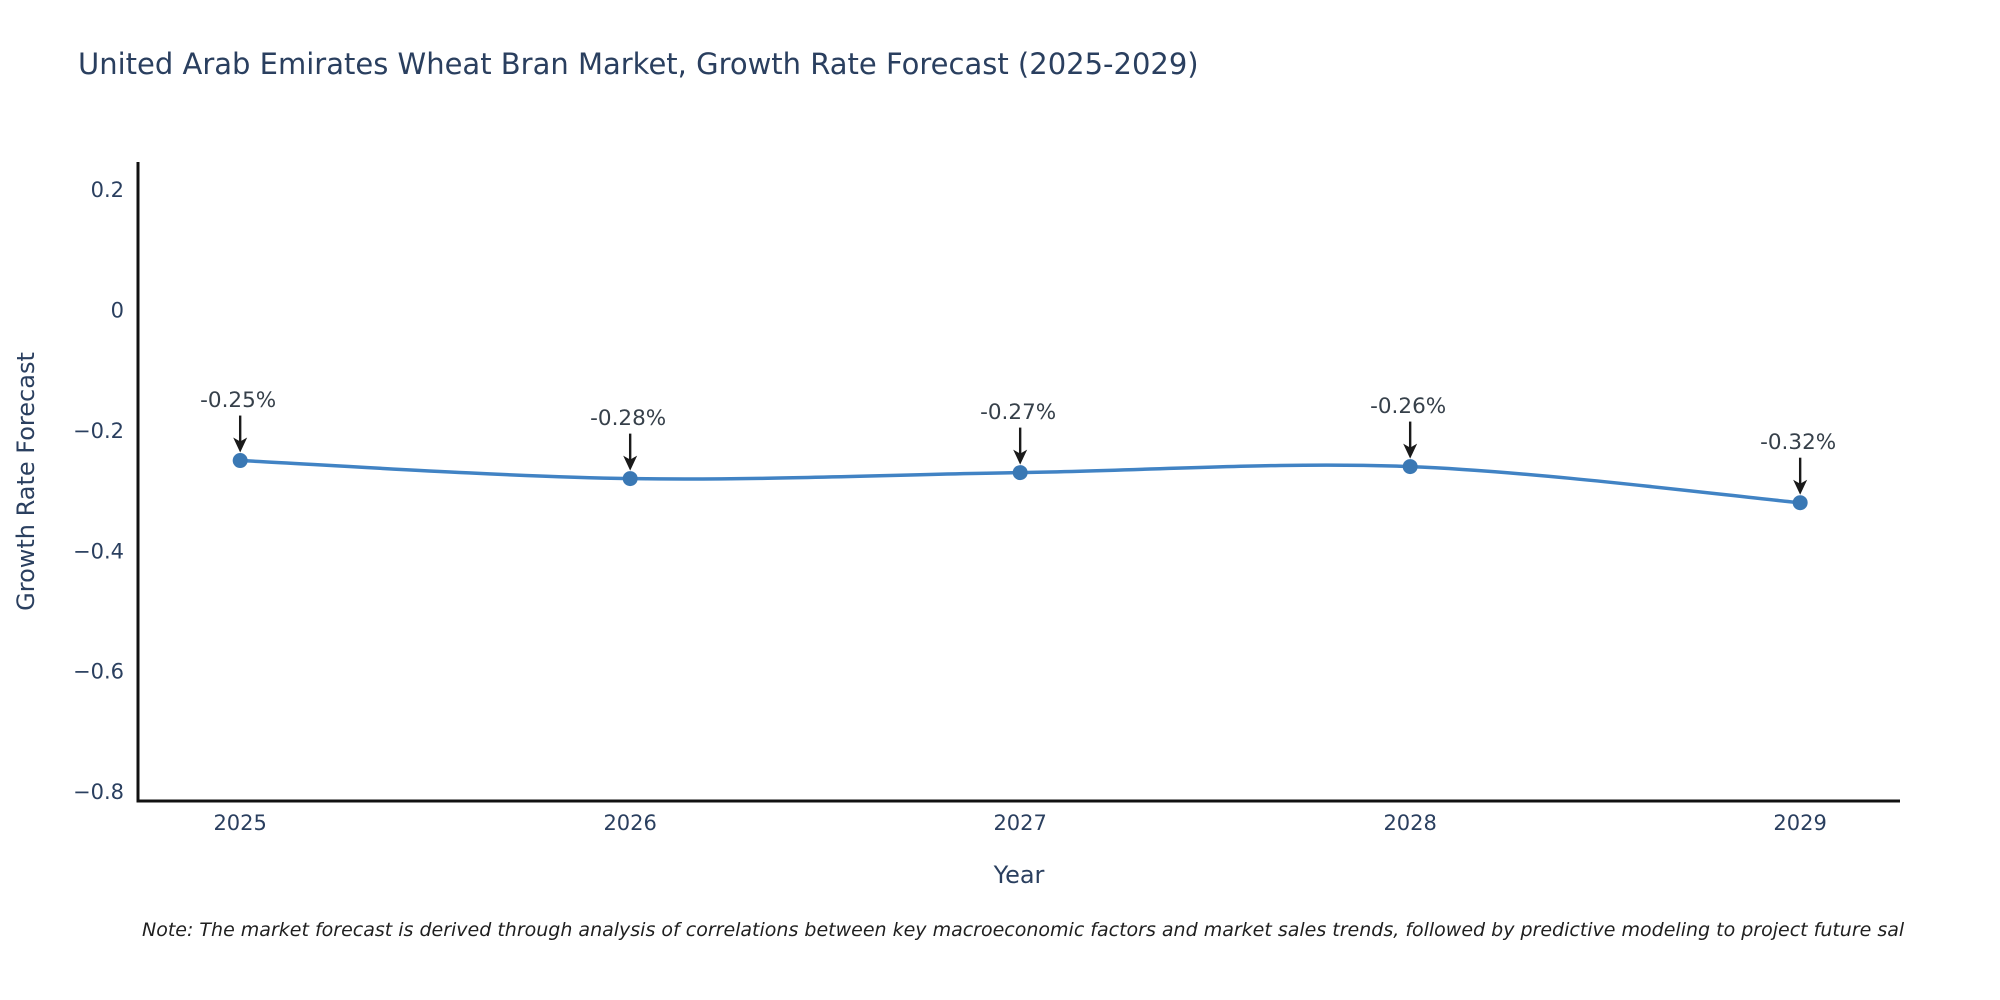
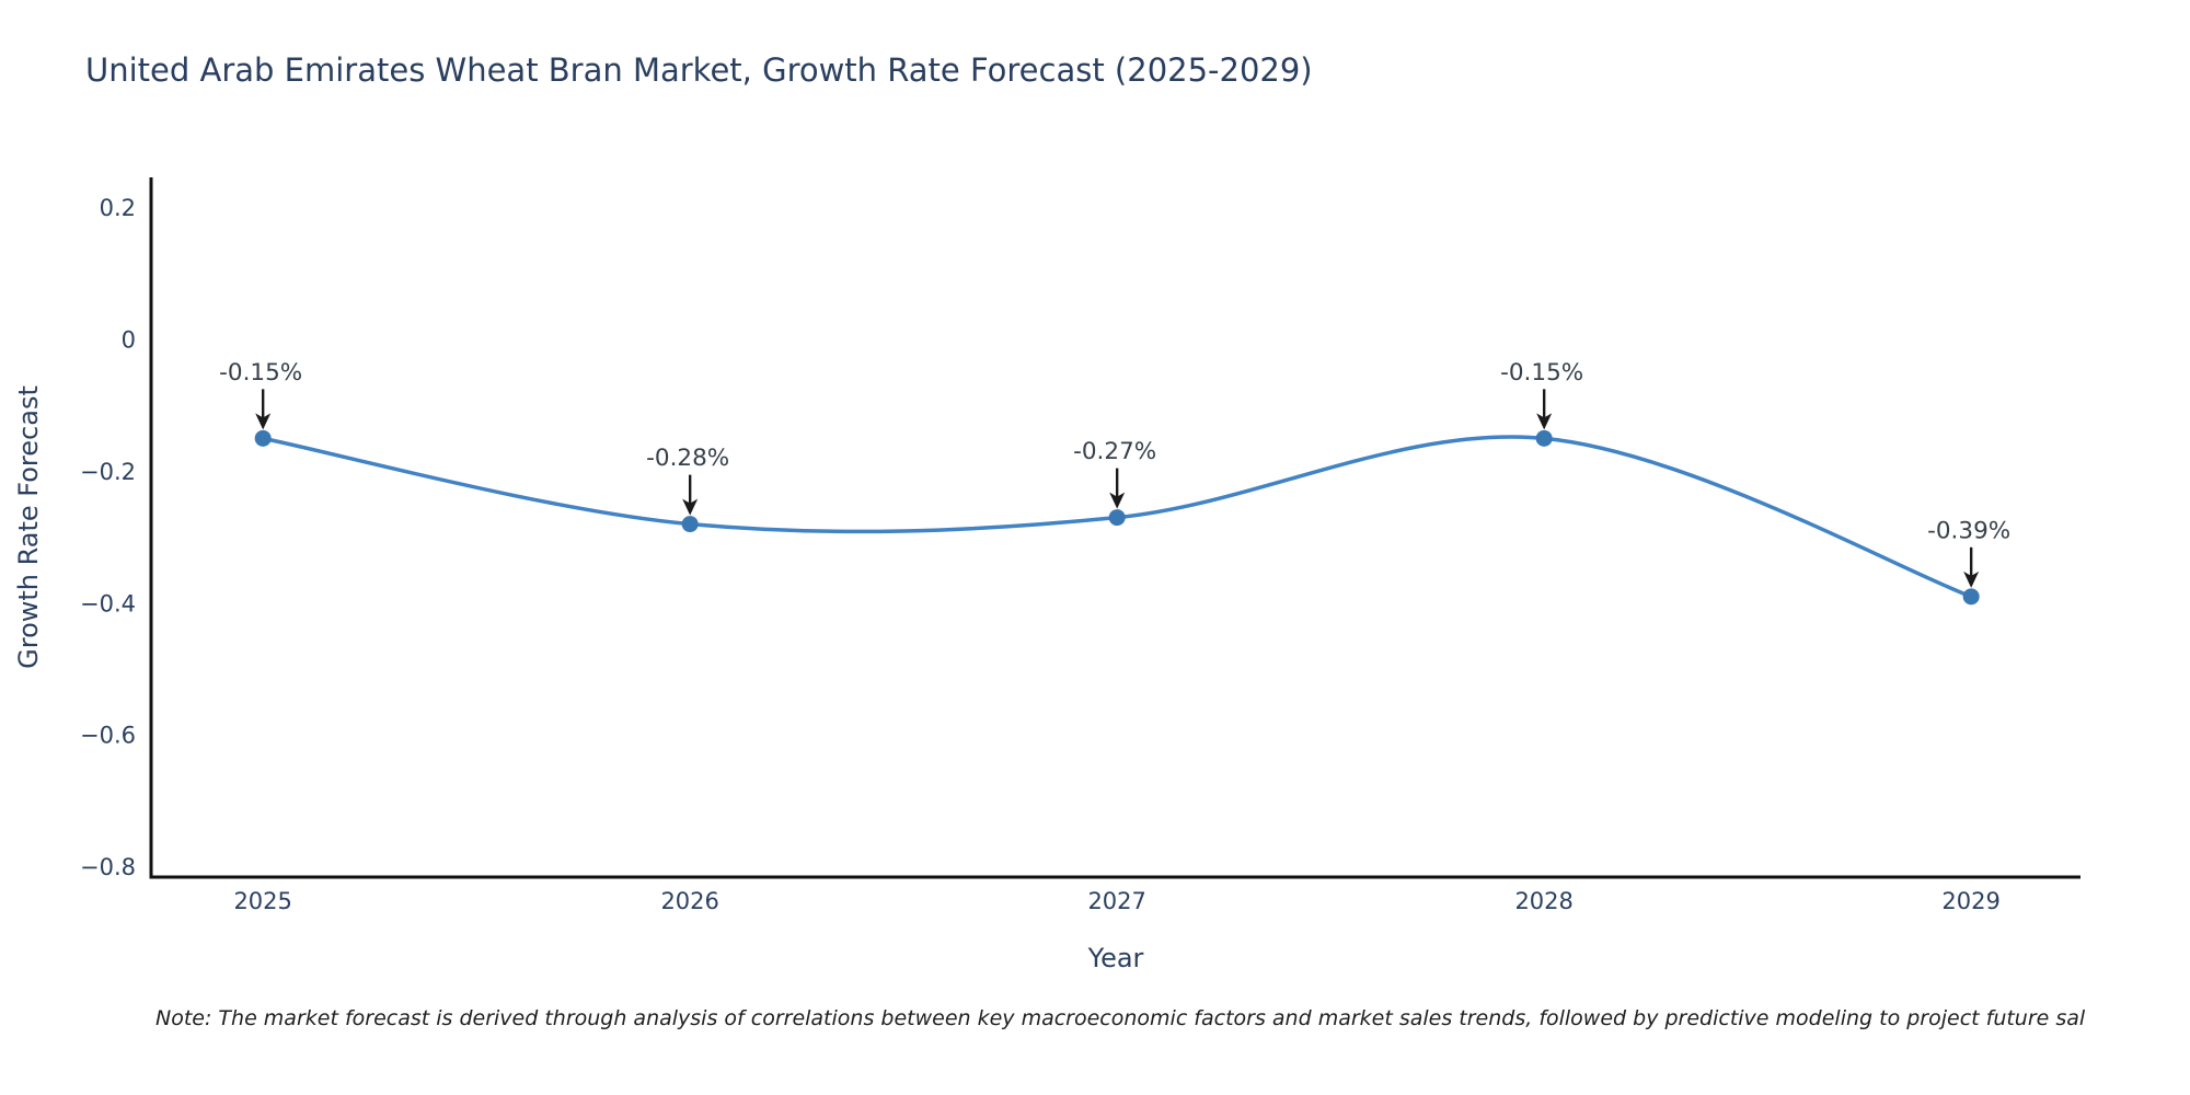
2025: -0.25% -> -0.15%
2028: -0.26% -> -0.15%
2029: -0.32% -> -0.39%
